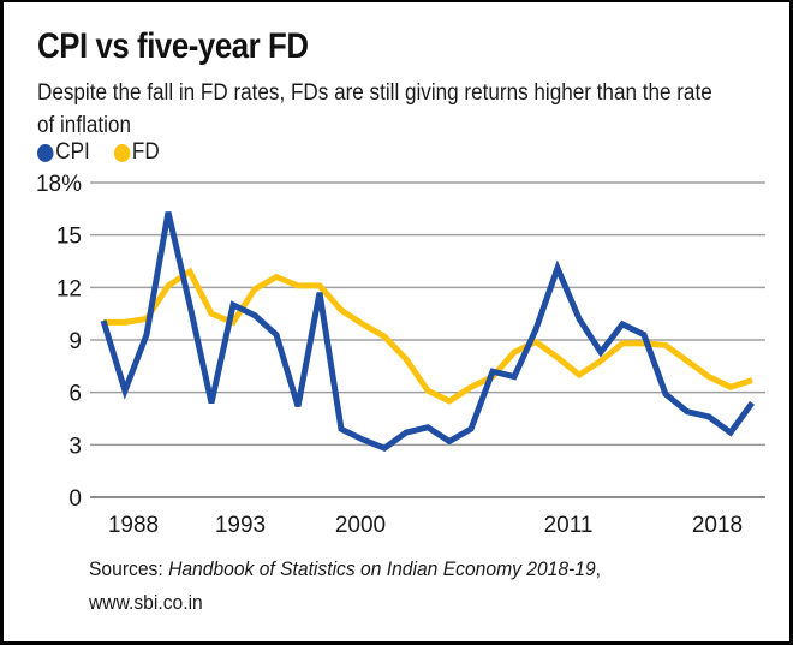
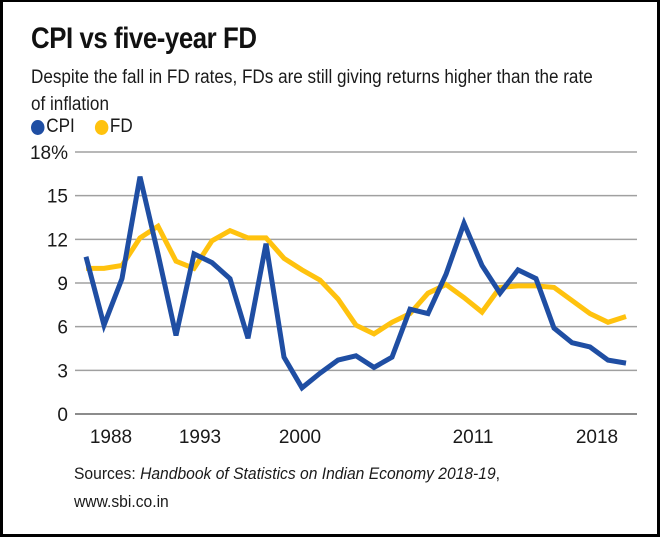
CPI/1988: 10.1% -> 10.8%
CPI/2000: 3.3% -> 1.8%
FD/2011: 7.8% -> 8.7%
CPI/2018: 5.4% -> 3.5%
